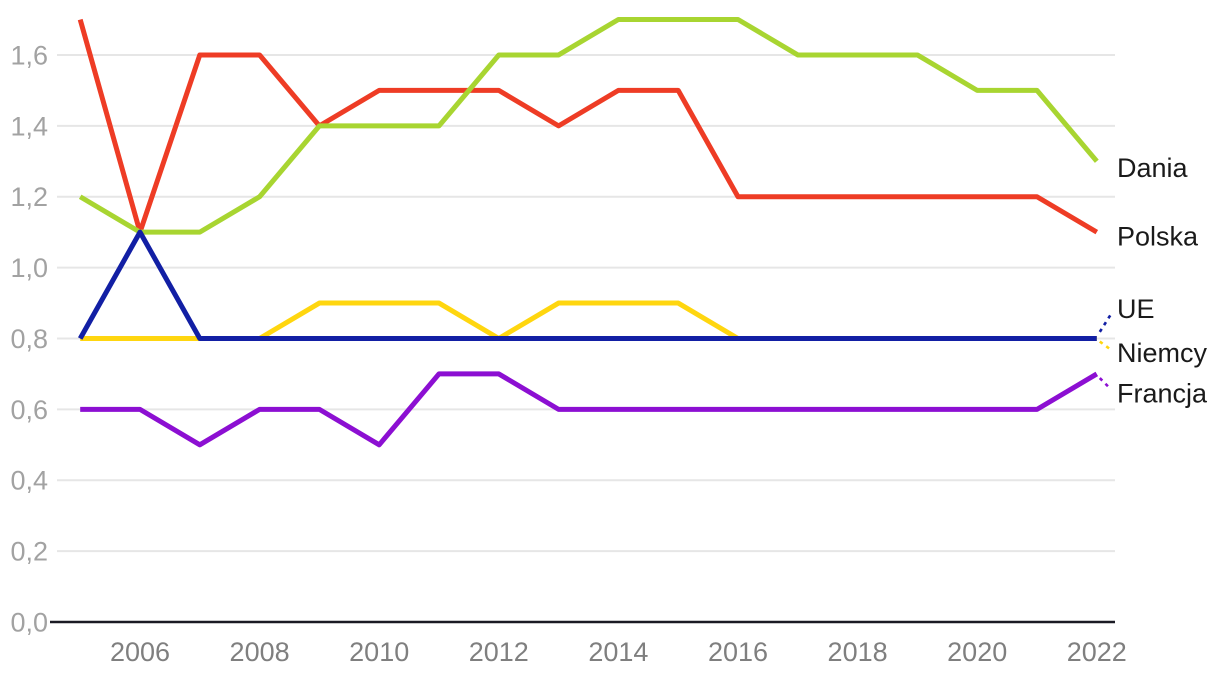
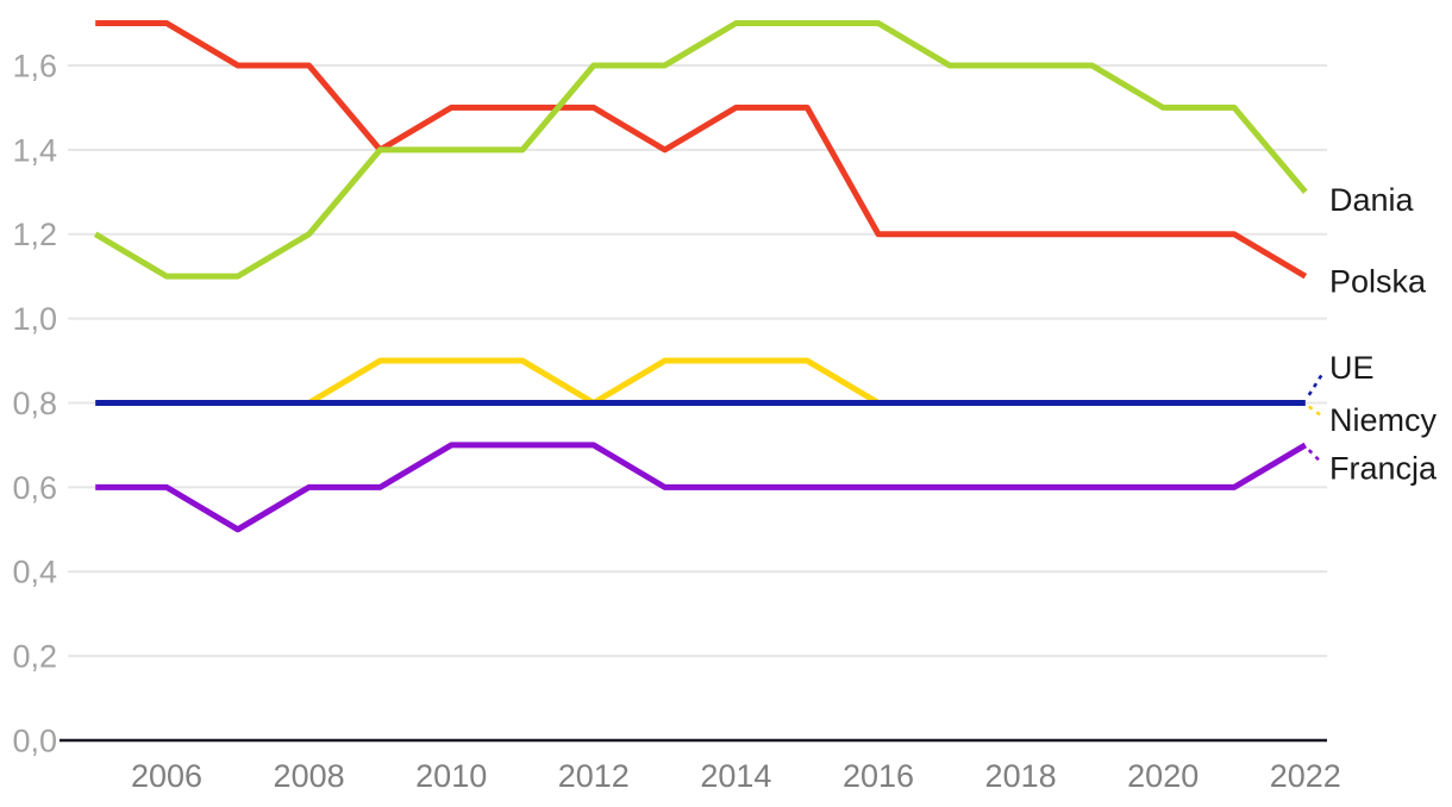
Polska/2006: 1,1 -> 1,7
UE/2006: 1,1 -> 0,8
Francja/2010: 0,5 -> 0,7
